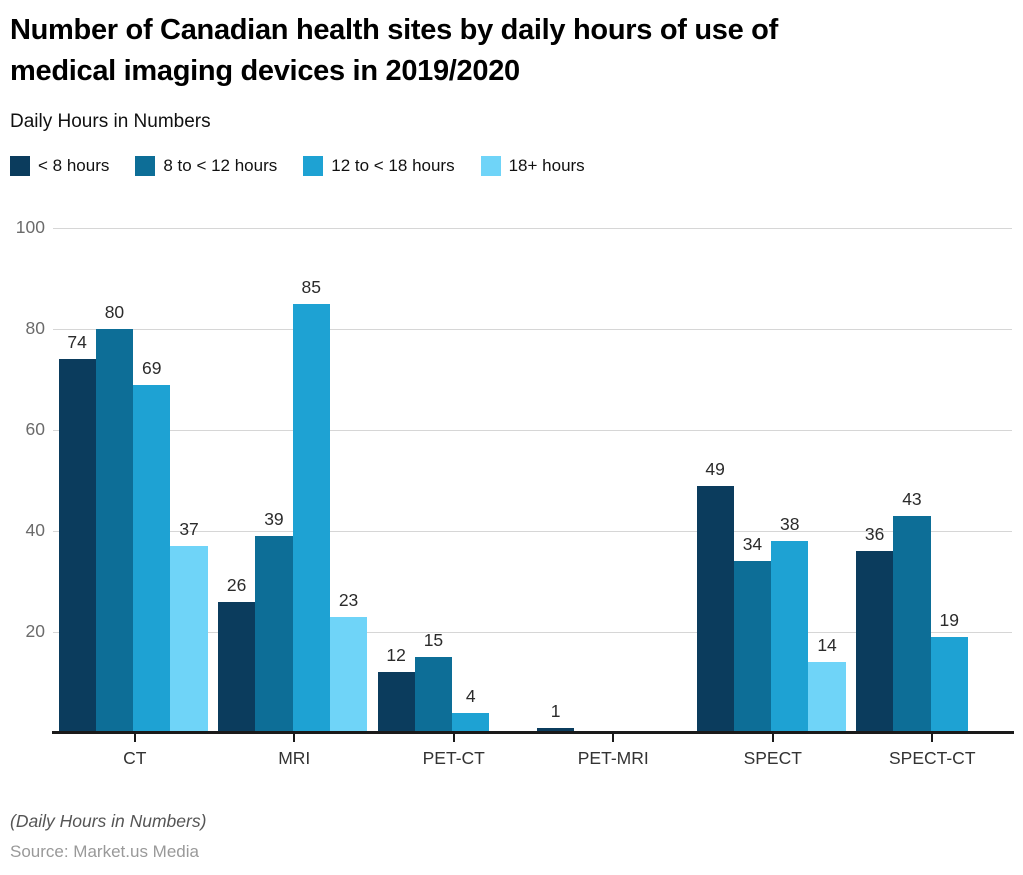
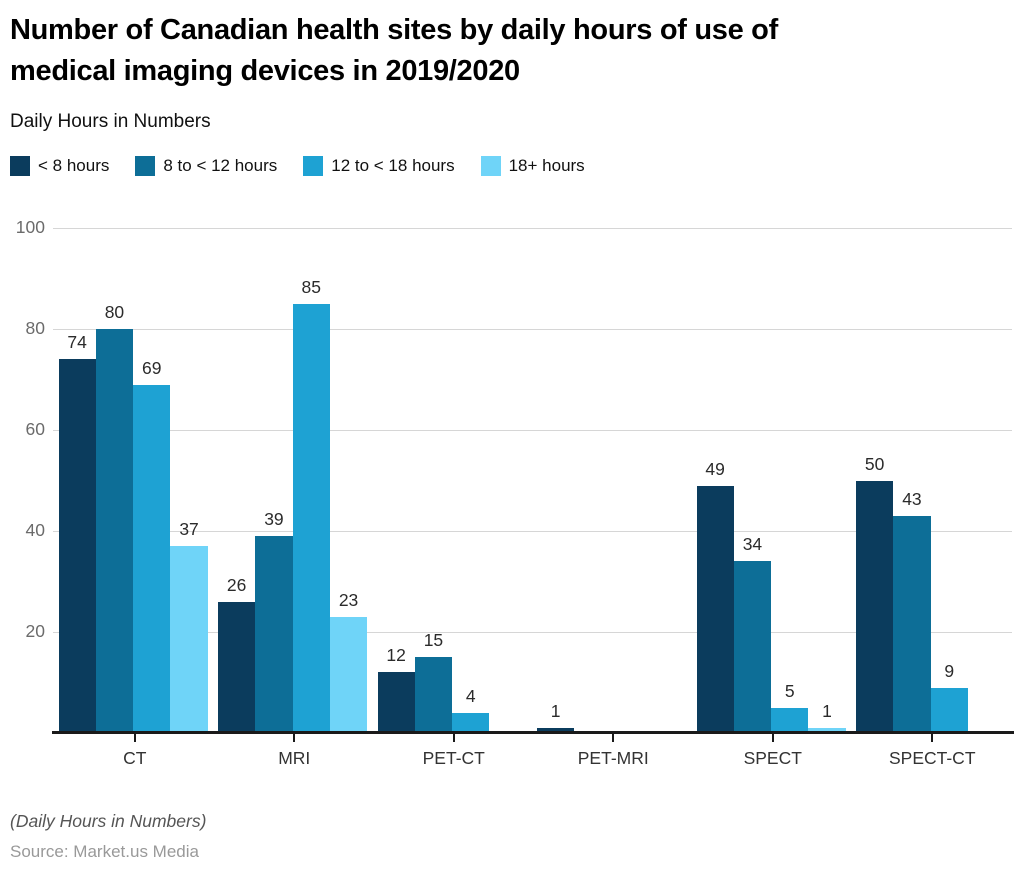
12 to < 18 hours/SPECT: 38 -> 5
18+ hours/SPECT: 14 -> 1
< 8 hours/SPECT-CT: 36 -> 50
12 to < 18 hours/SPECT-CT: 19 -> 9
